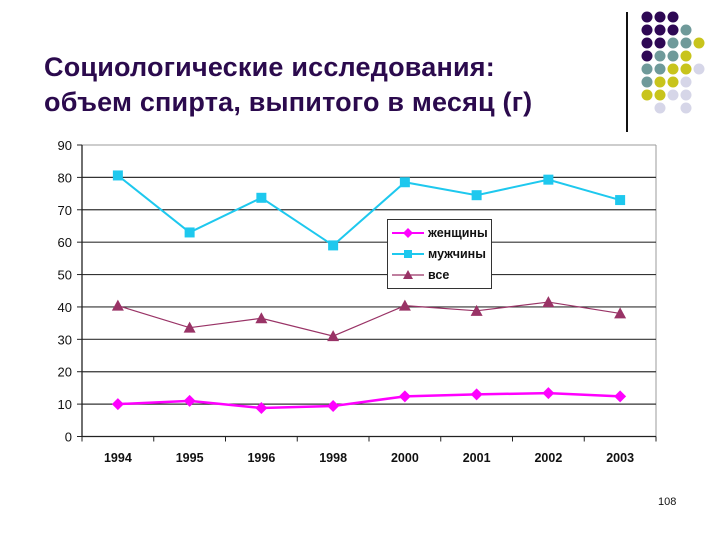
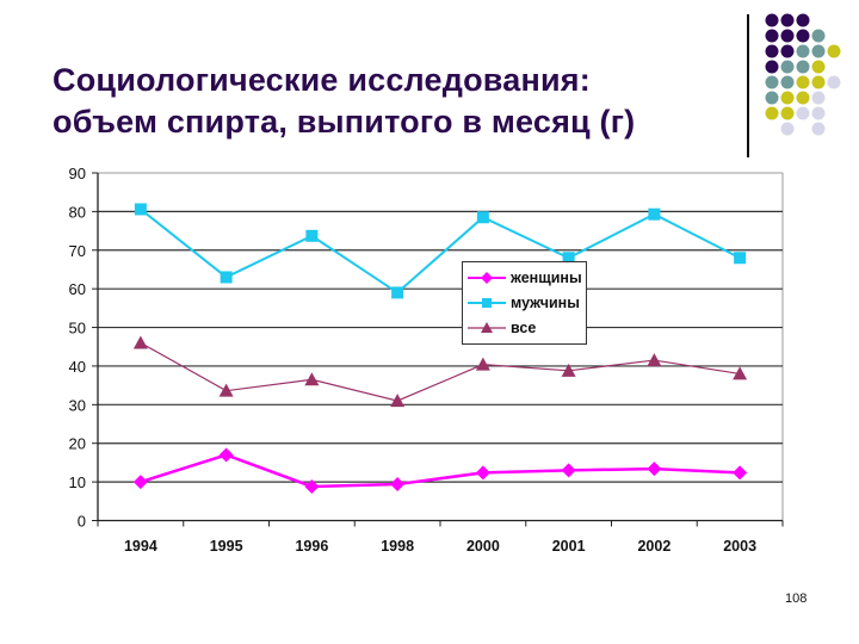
все/1994: 40 -> 46
женщины/1995: 11 -> 17
мужчины/2001: 74 -> 68
мужчины/2003: 73 -> 68
